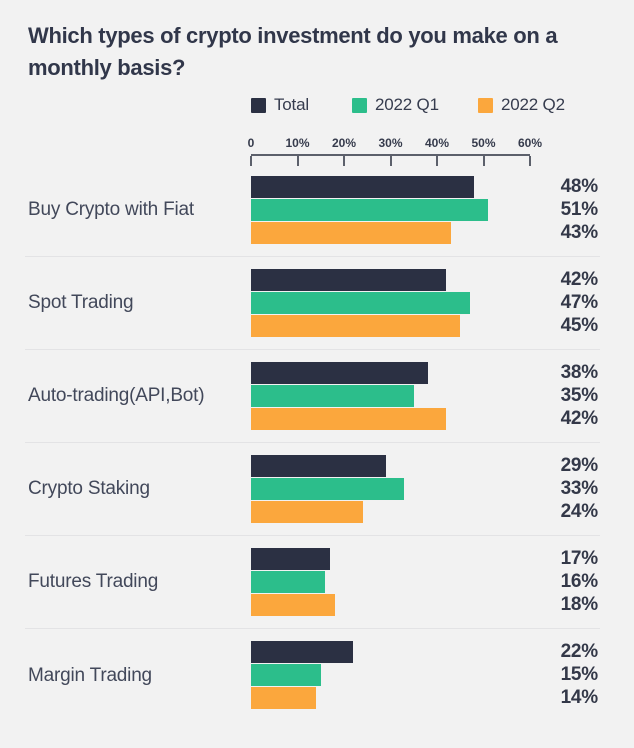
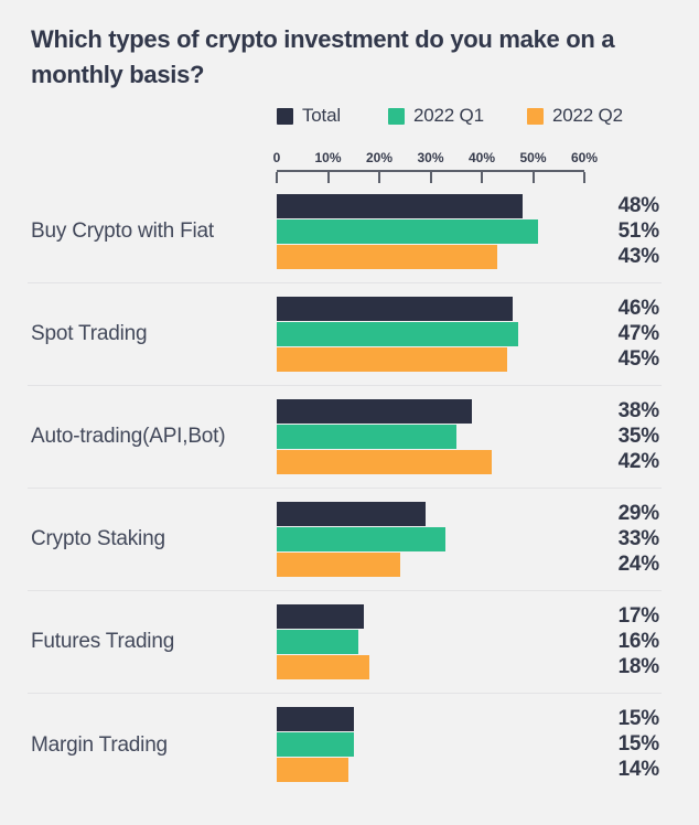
Total/Spot Trading: 42% -> 46%
Total/Margin Trading: 22% -> 15%
